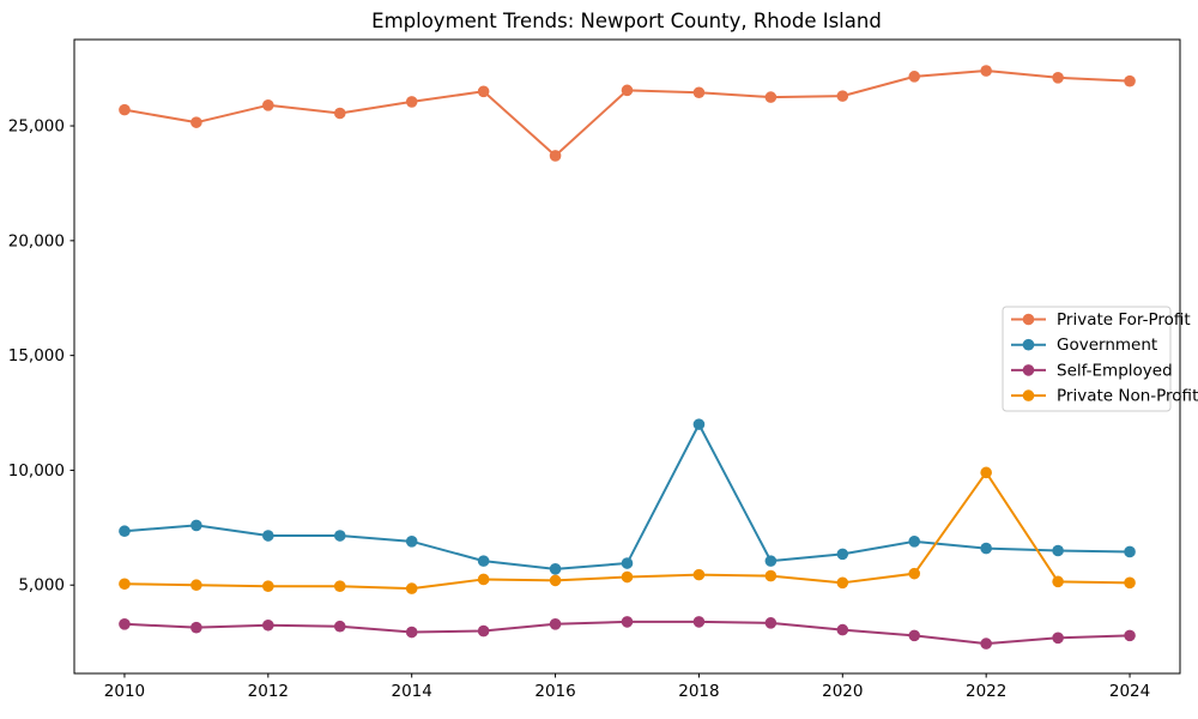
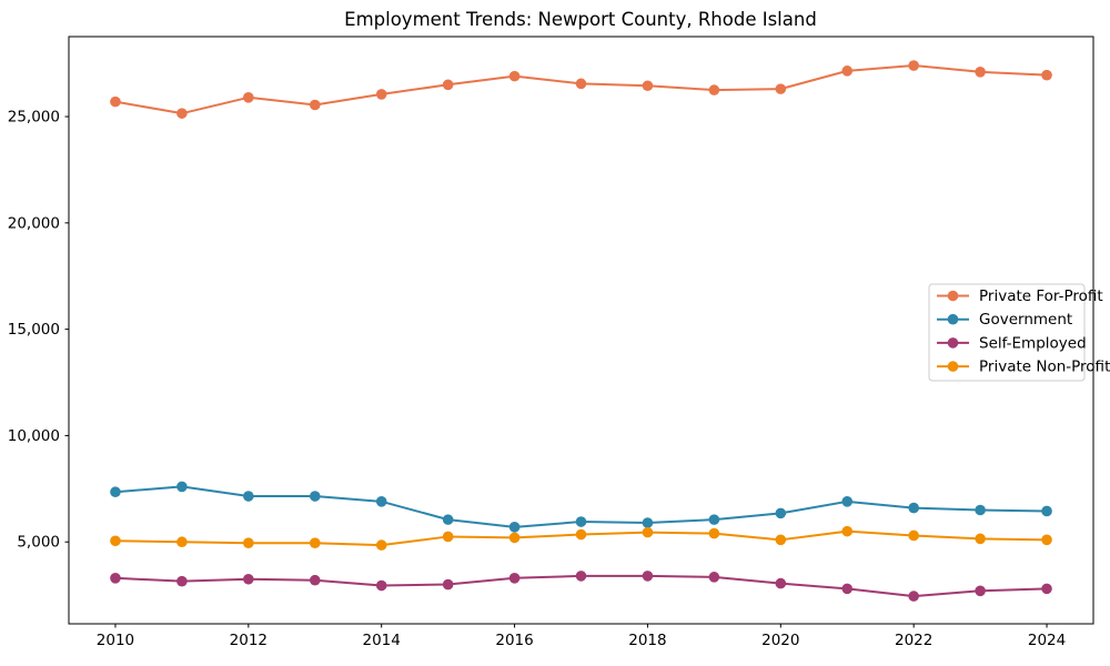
Private For-Profit/2016: 23700 -> 26900
Government/2018: 12000 -> 5900
Private Non-Profit/2022: 9900 -> 5300
